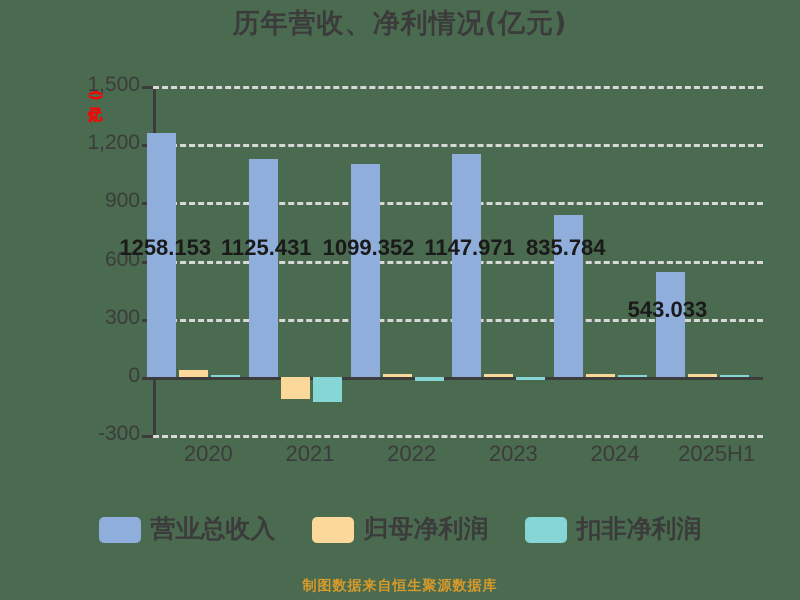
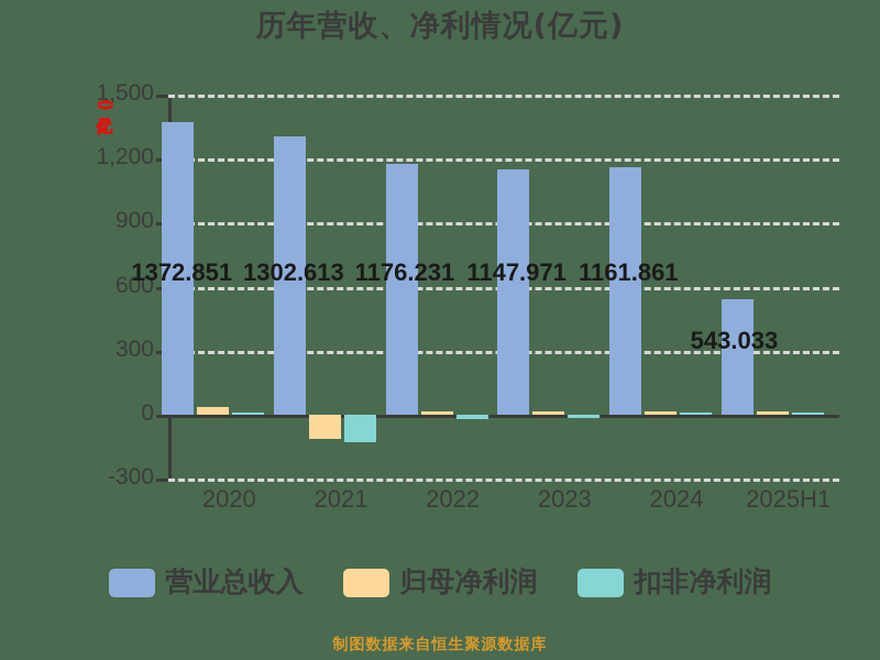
营业总收入/2020: 1258.153 -> 1372.851
营业总收入/2021: 1125.431 -> 1302.613
营业总收入/2022: 1099.352 -> 1176.231
营业总收入/2024: 835.784 -> 1161.861
